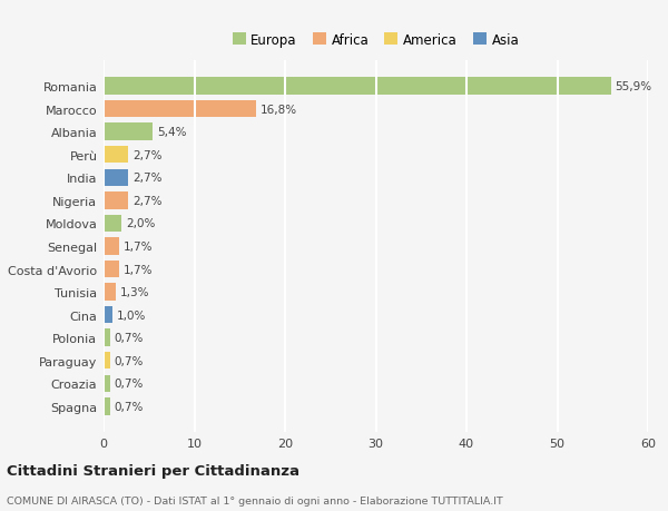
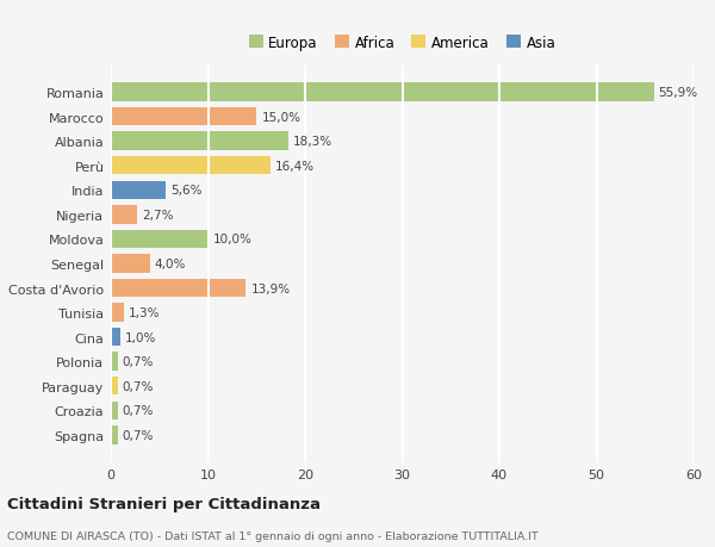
Marocco: 16,8% -> 15,0%
Albania: 5,4% -> 18,3%
Perù: 2,7% -> 16,4%
India: 2,7% -> 5,6%
Moldova: 2,0% -> 10,0%
Senegal: 1,7% -> 4,0%
Costa d'Avorio: 1,7% -> 13,9%
